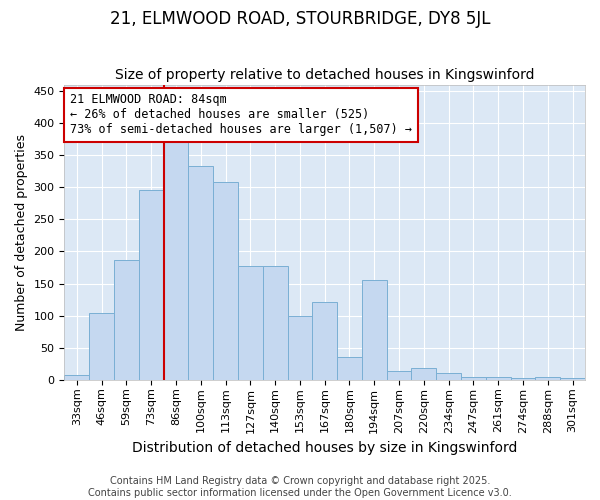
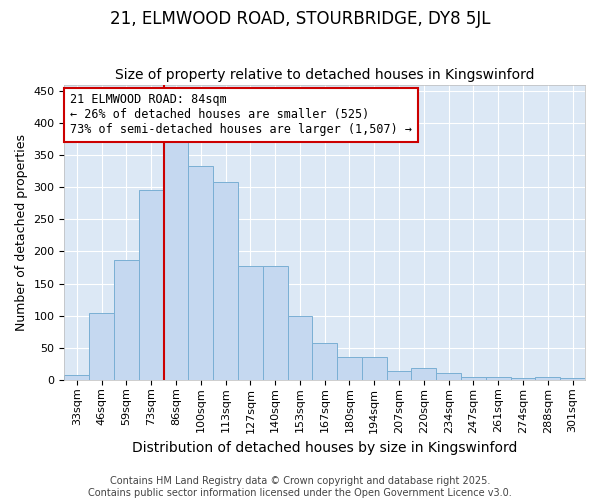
167sqm: 122 -> 58
194sqm: 156 -> 35
